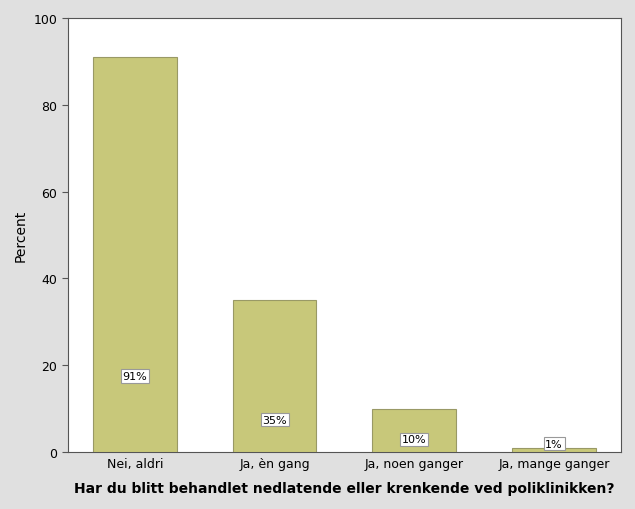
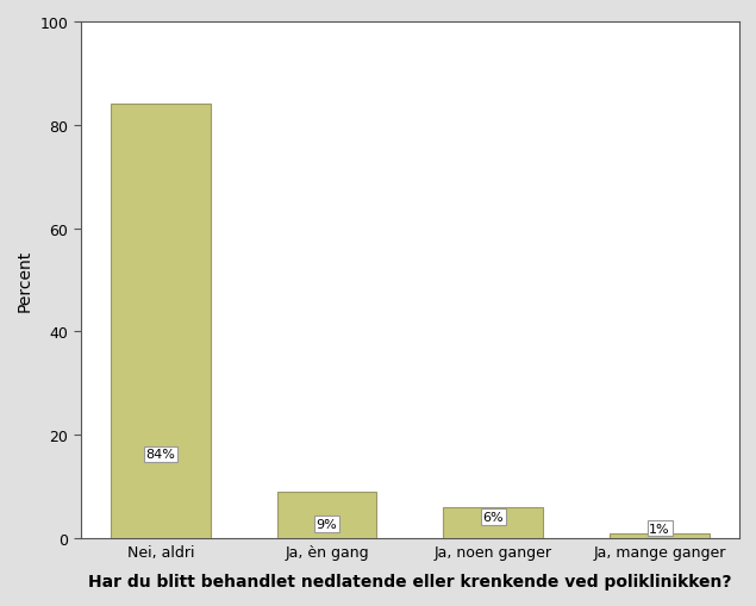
Nei, aldri: 91% -> 84%
Ja, èn gang: 35% -> 9%
Ja, noen ganger: 10% -> 6%
